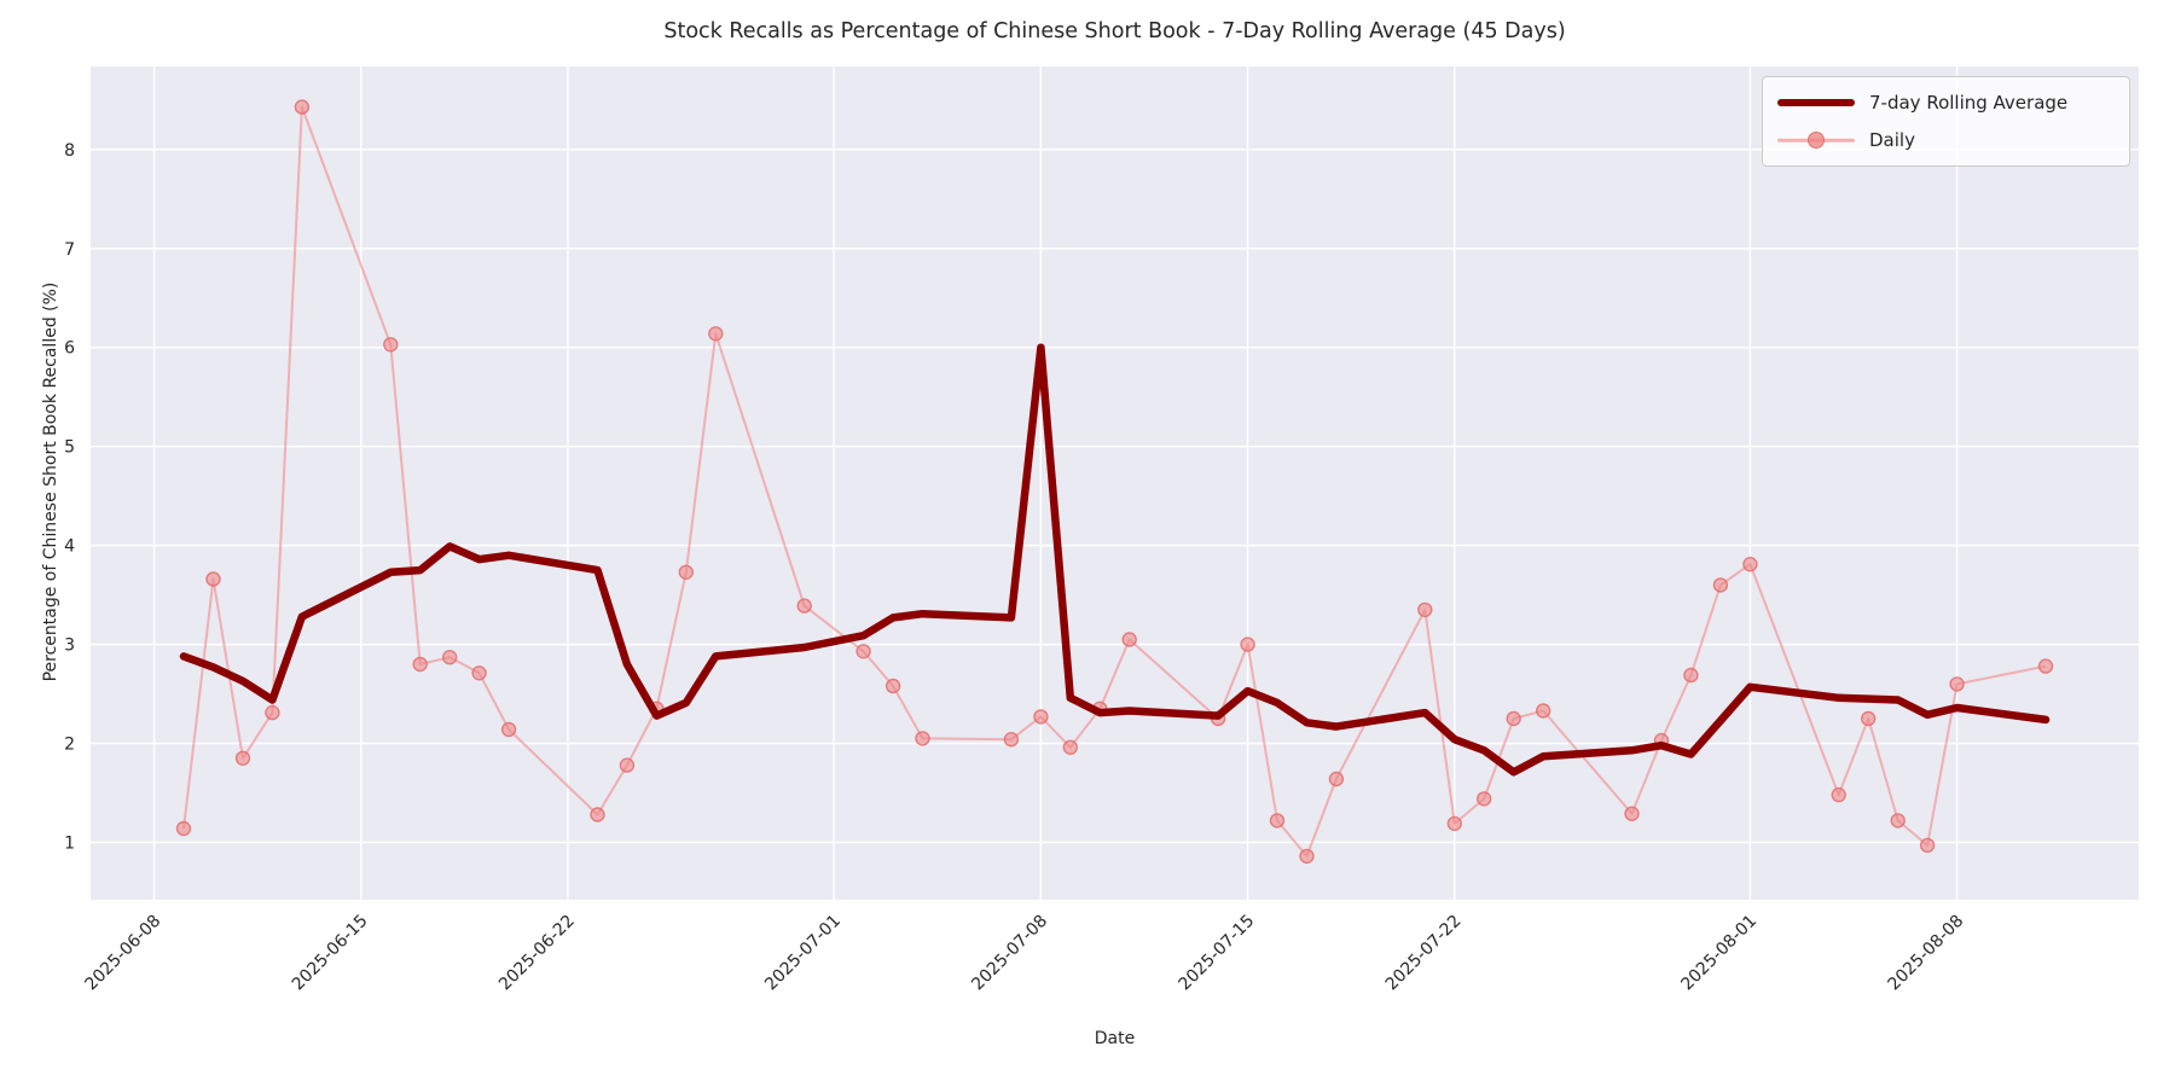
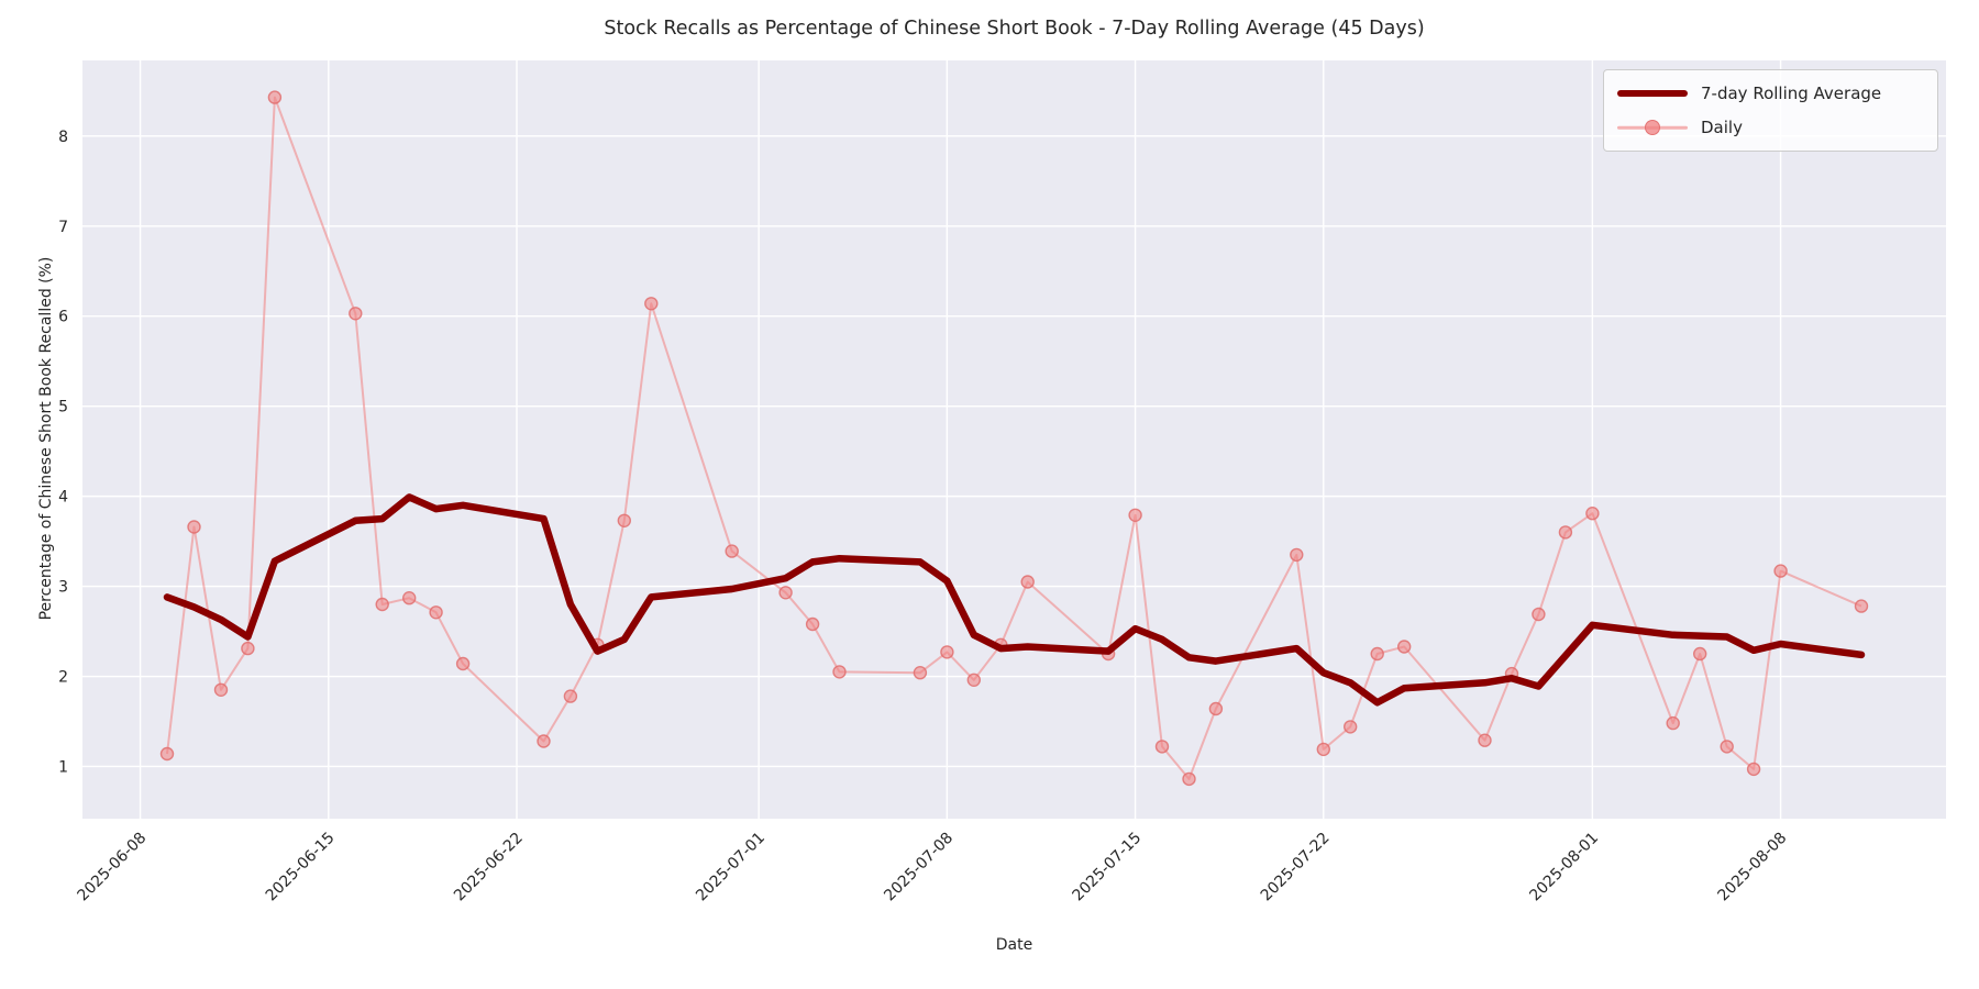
7-day Rolling Average/2025-07-08: 6.0 -> 3.1
Daily/2025-07-15: 3.0 -> 3.8
Daily/2025-08-08: 2.6 -> 3.2
